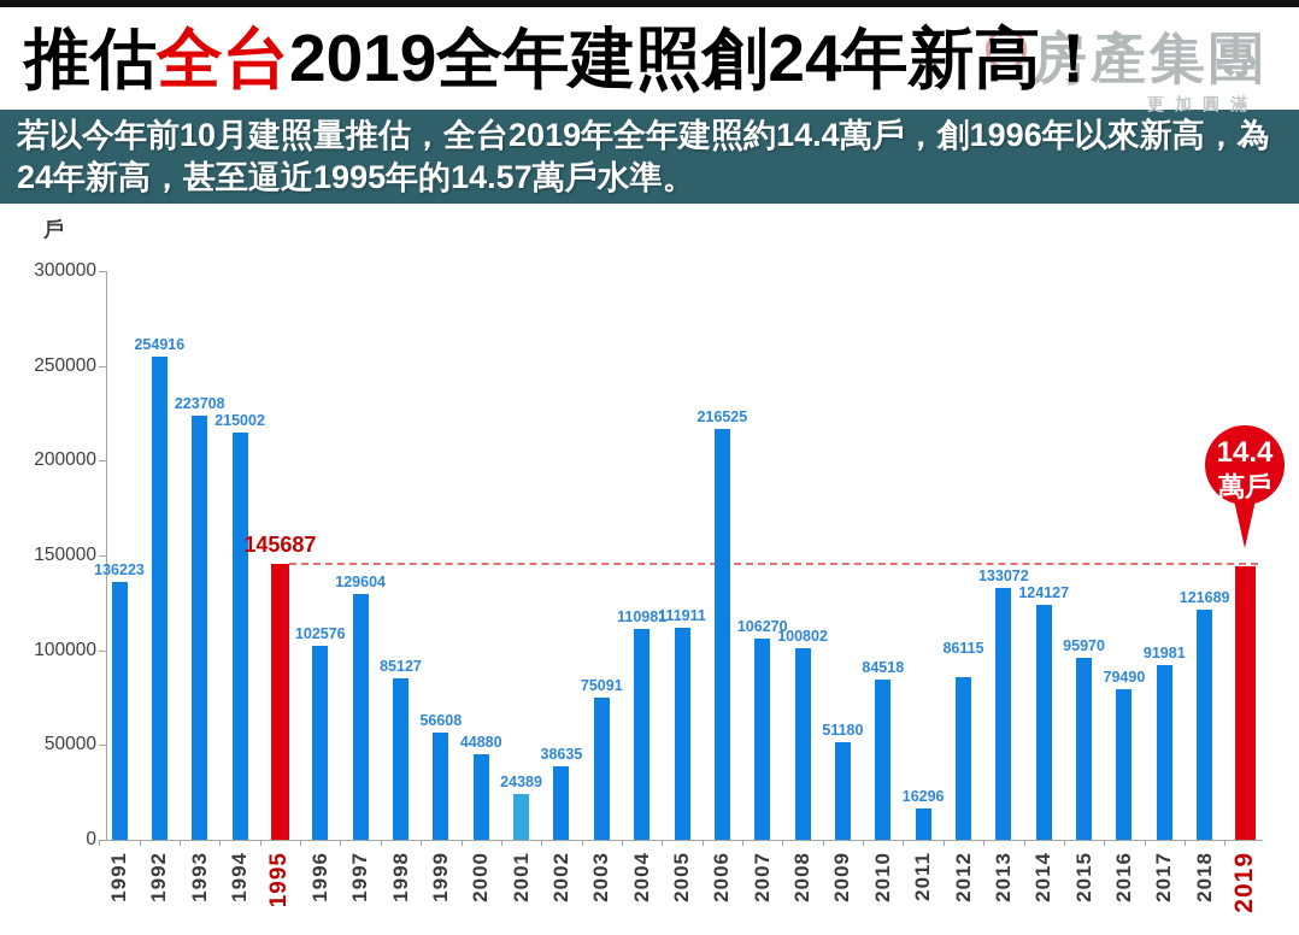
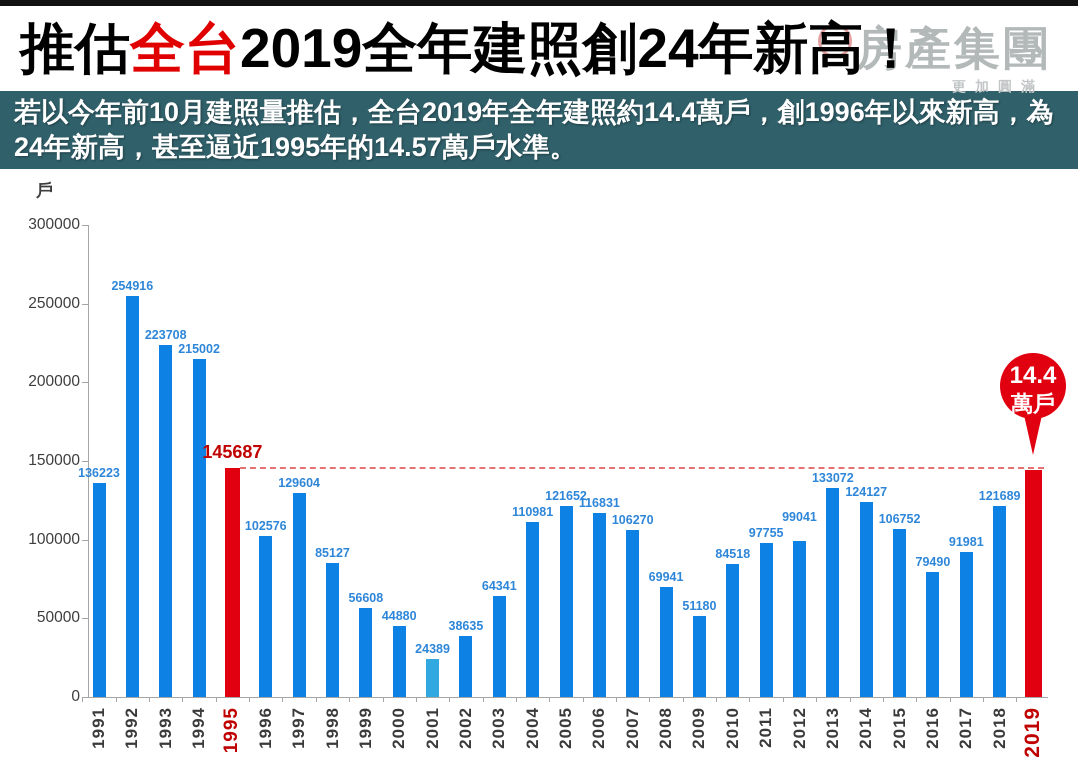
2003: 75091 -> 64341
2005: 111911 -> 121652
2006: 216525 -> 116831
2008: 100802 -> 69941
2011: 16296 -> 97755
2012: 86115 -> 99041
2015: 95970 -> 106752
